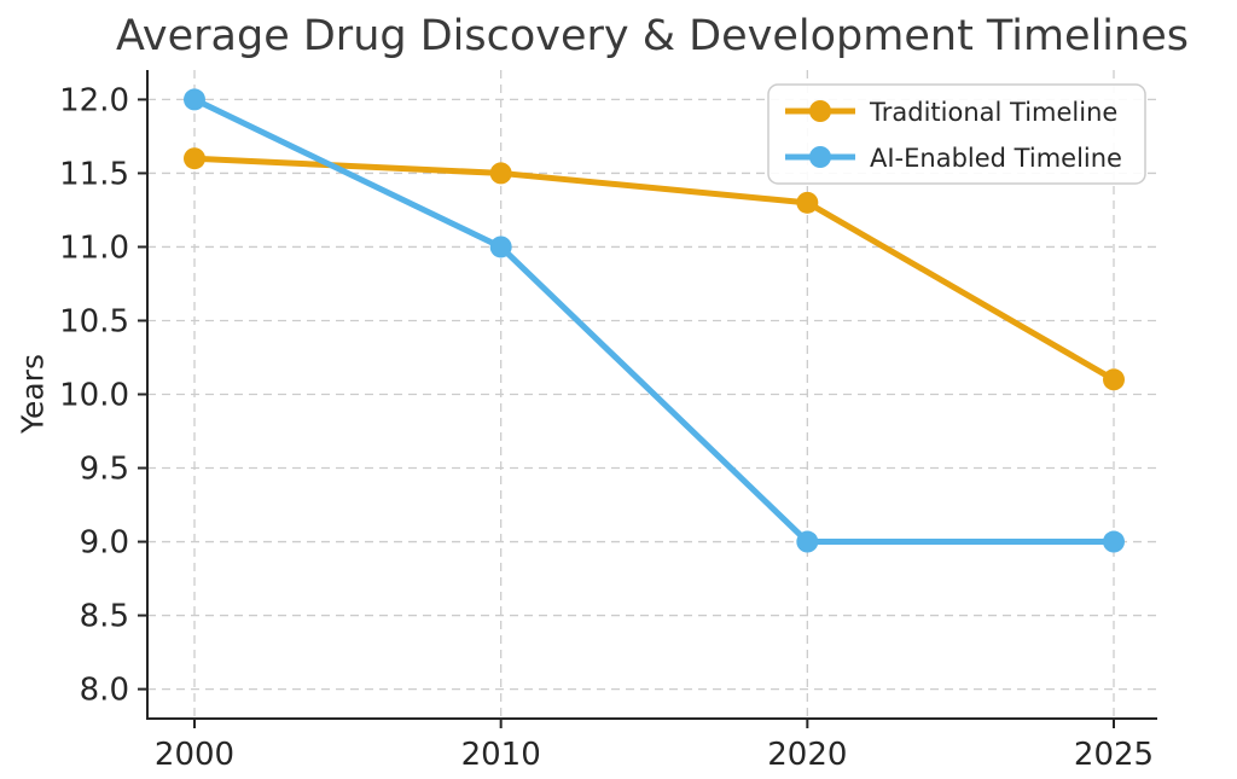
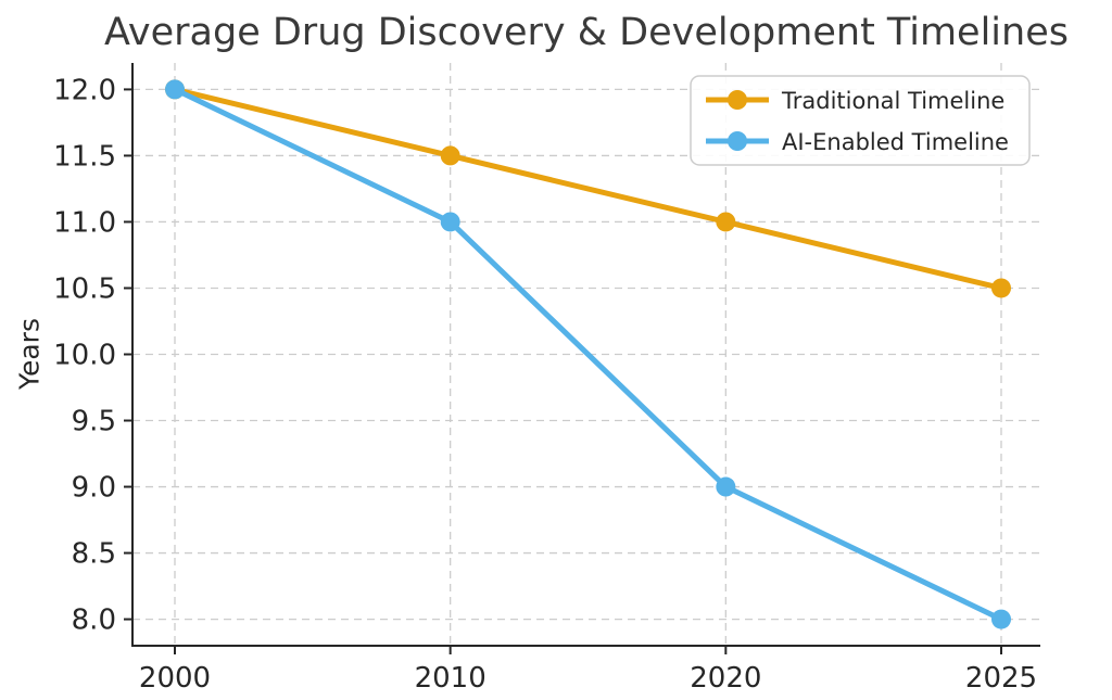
Traditional Timeline/2000: 11.6 -> 12.0
Traditional Timeline/2020: 11.3 -> 11.0
Traditional Timeline/2025: 10.1 -> 10.5
AI-Enabled Timeline/2025: 9 -> 8
